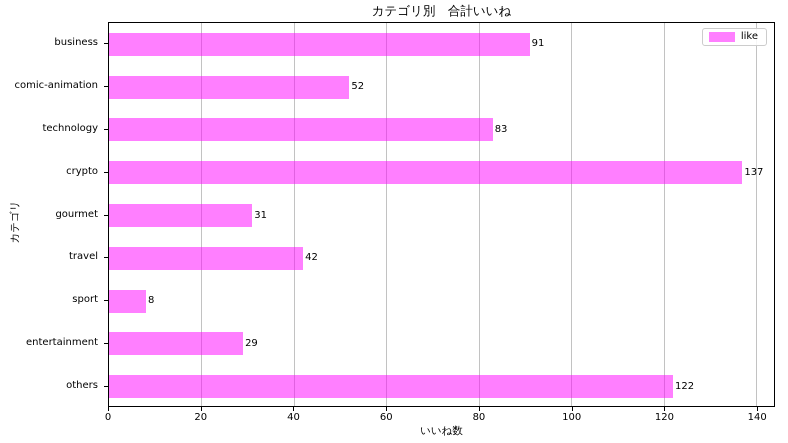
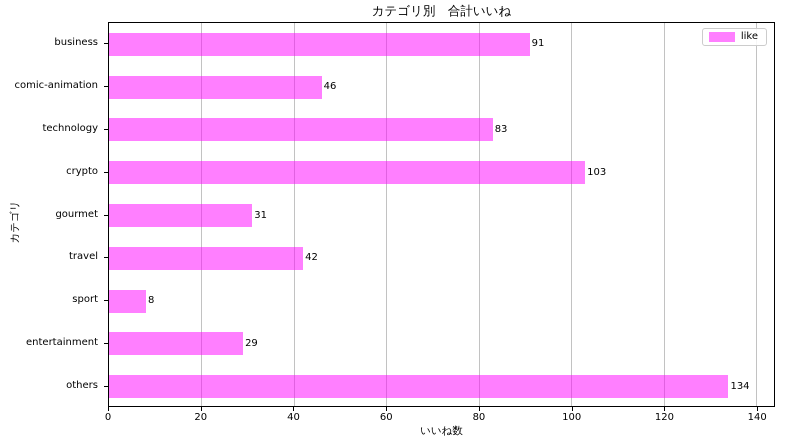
comic-animation: 52 -> 46
crypto: 137 -> 103
others: 122 -> 134
